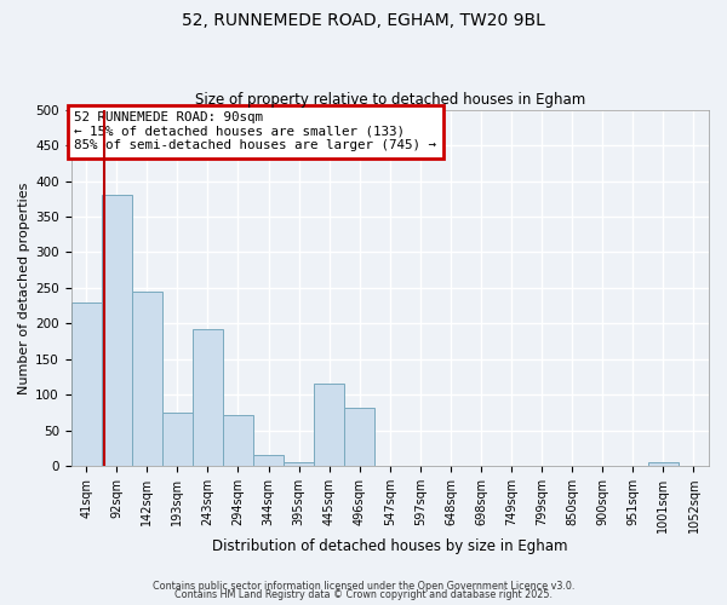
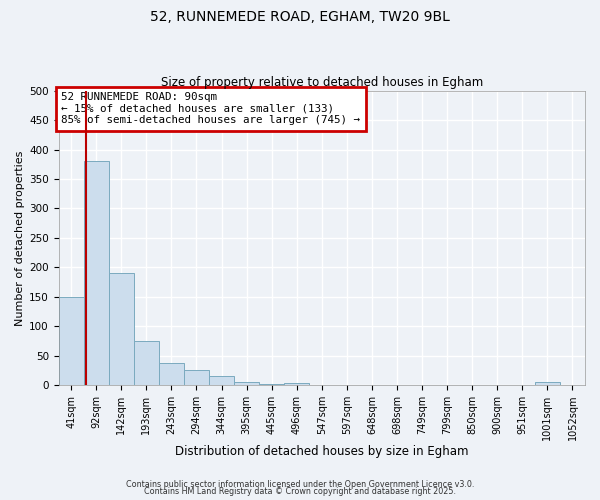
41sqm: 230 -> 150
142sqm: 244 -> 190
243sqm: 192 -> 37
294sqm: 72 -> 25
445sqm: 116 -> 2
496sqm: 82 -> 3
